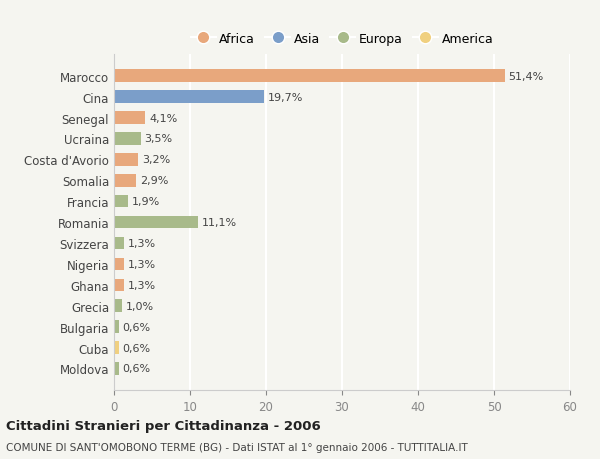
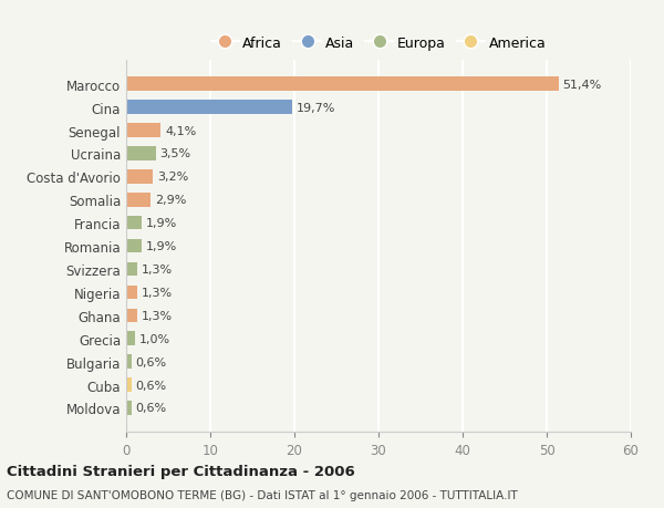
Romania: 11,1% -> 1,9%
